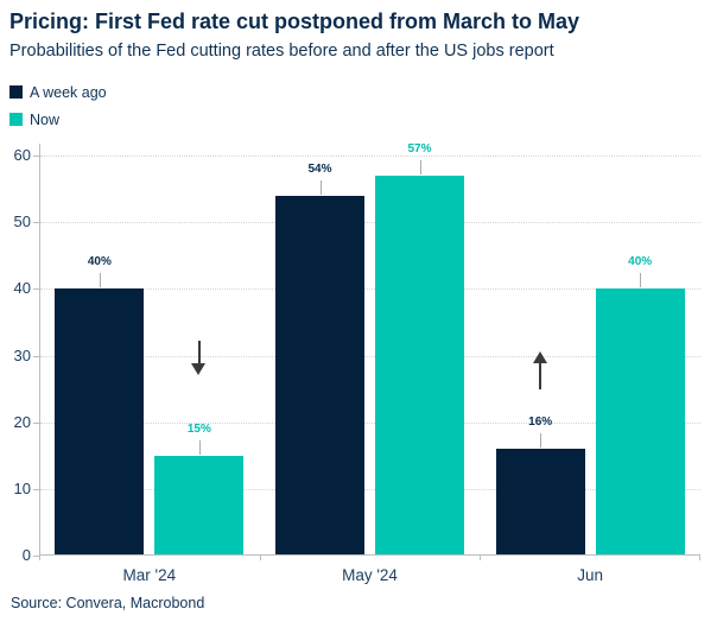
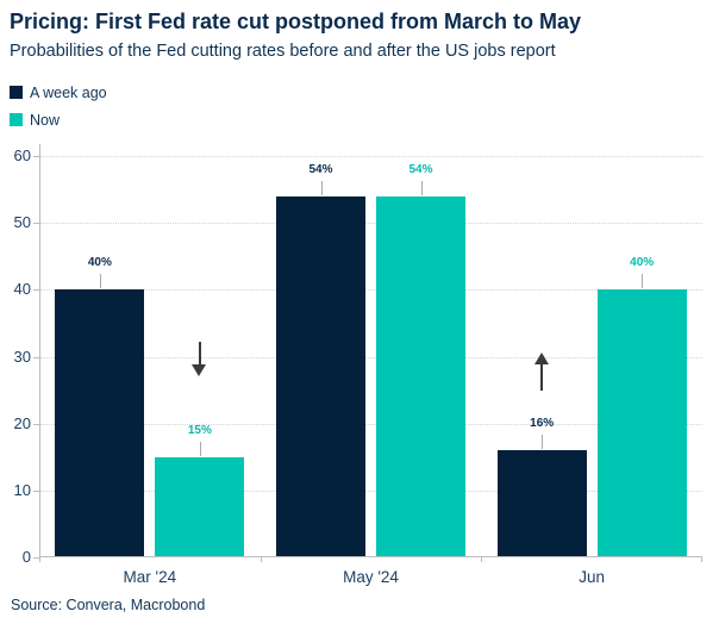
Now/May '24: 57% -> 54%
